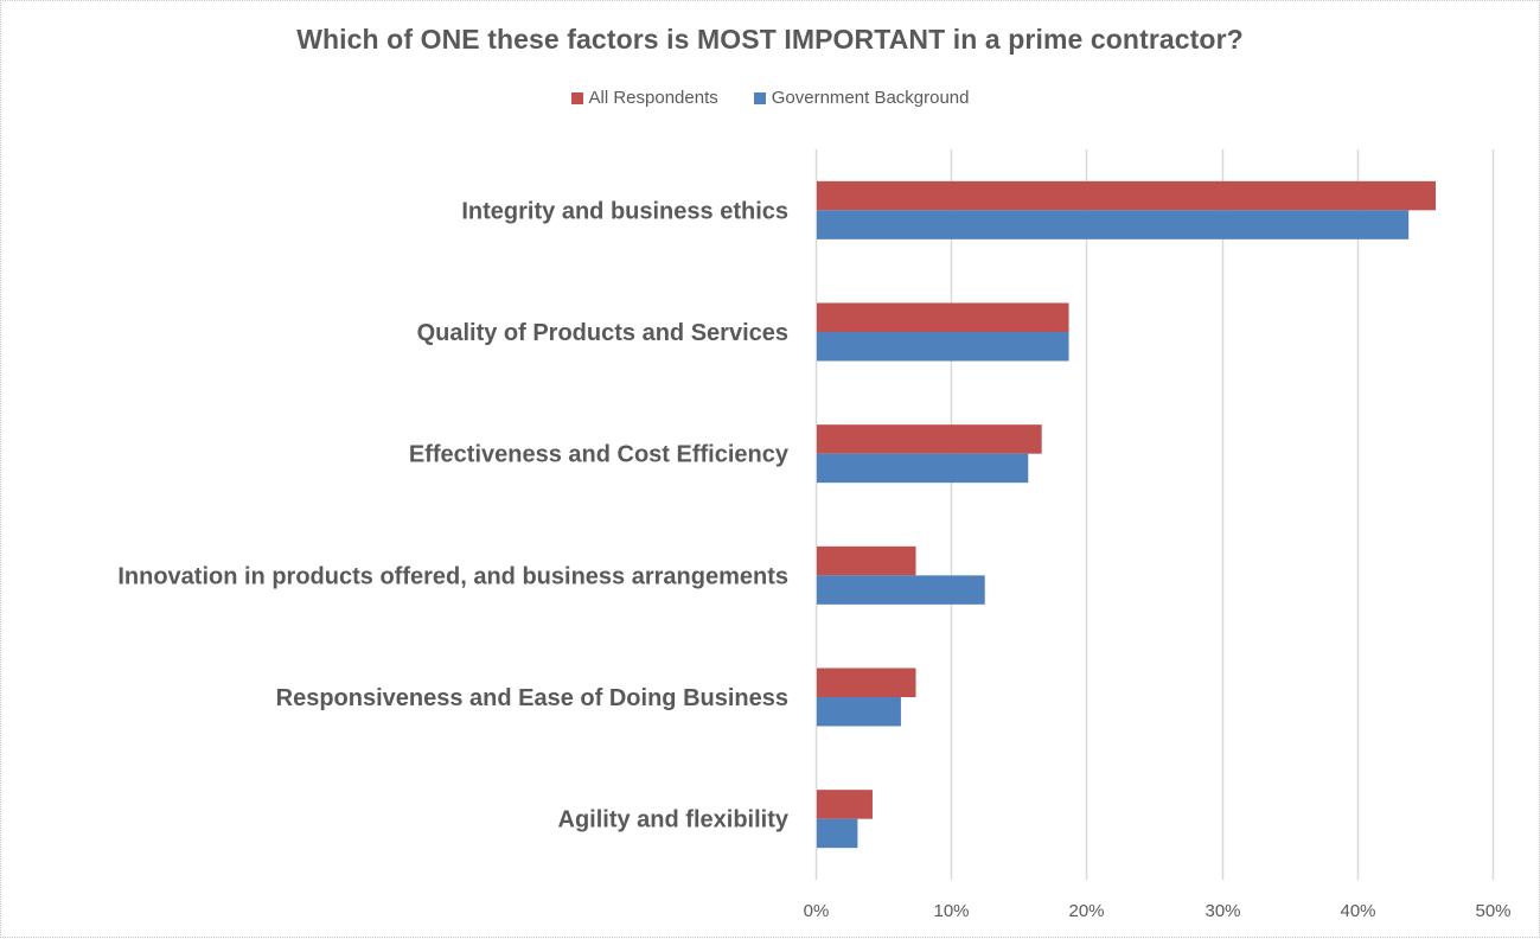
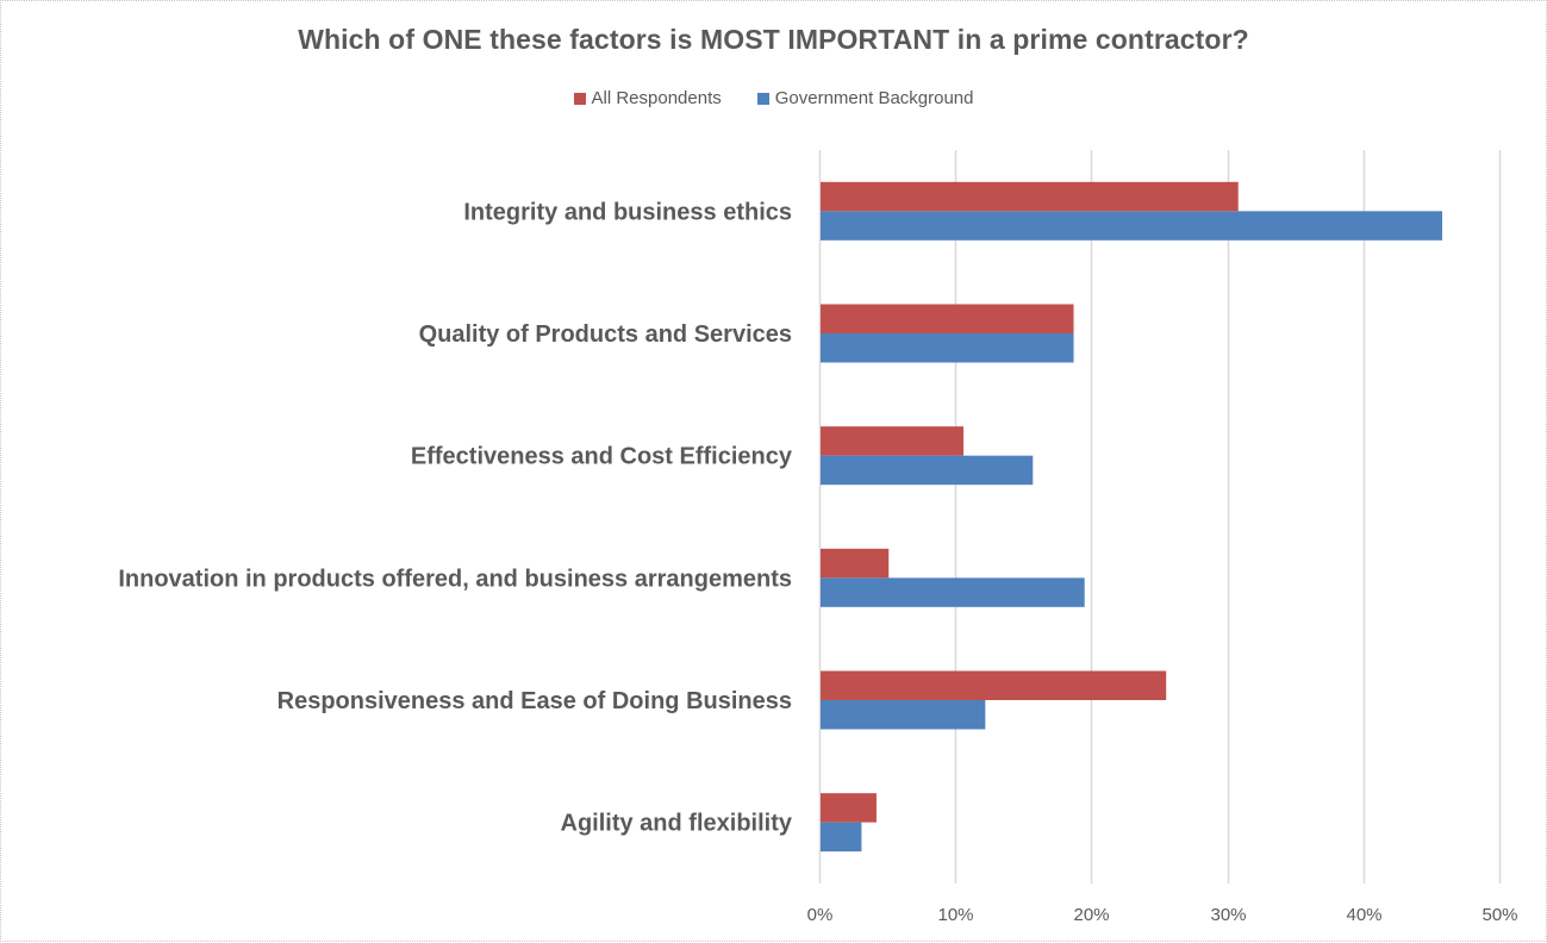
All Respondents/Integrity and business ethics: 45.8% -> 30.8%
Government Background/Integrity and business ethics: 43.8% -> 45.8%
All Respondents/Effectiveness and Cost Efficiency: 16.7% -> 10.6%
All Respondents/Innovation in products offered, and business arrangements: 7.4% -> 5.1%
Government Background/Innovation in products offered, and business arrangements: 12.5% -> 19.5%
All Respondents/Responsiveness and Ease of Doing Business: 7.4% -> 25.5%
Government Background/Responsiveness and Ease of Doing Business: 6.3% -> 12.2%
